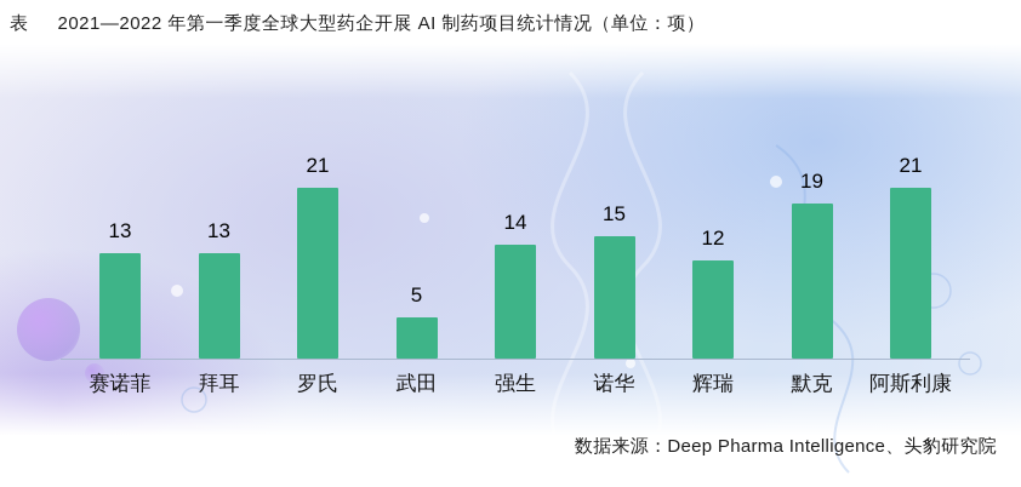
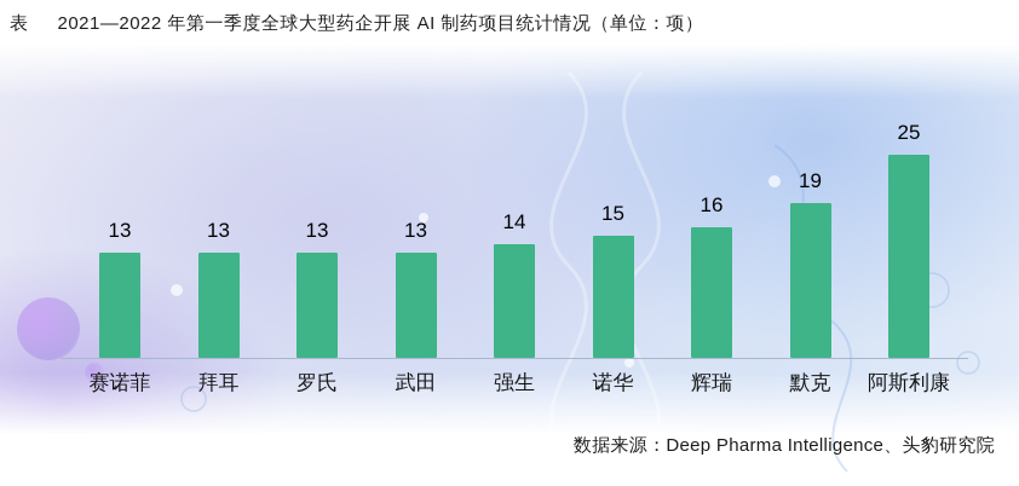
罗氏: 21 -> 13
武田: 5 -> 13
辉瑞: 12 -> 16
阿斯利康: 21 -> 25
